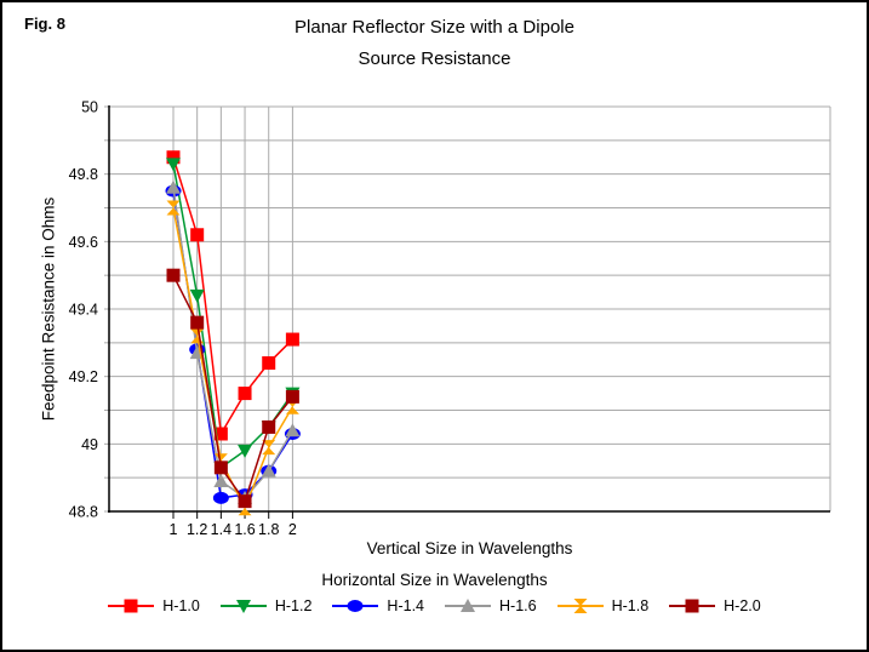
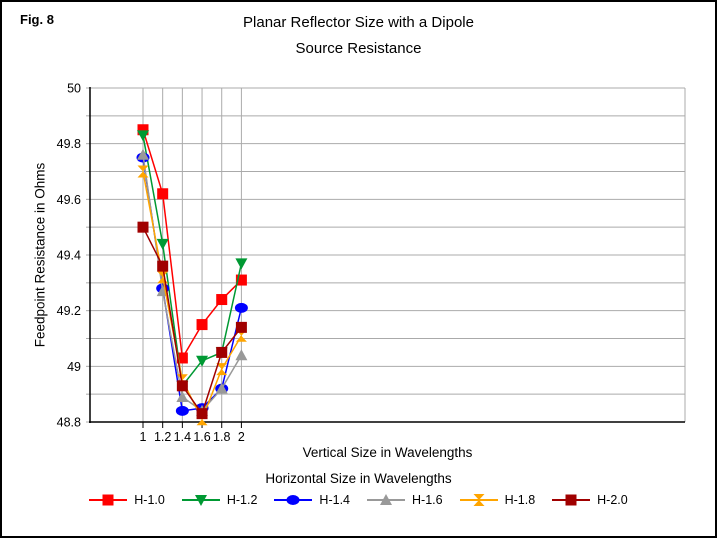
H-1.2/1.6: 48.98 -> 49.02
H-1.2/2: 49.15 -> 49.37
H-1.4/2: 49.03 -> 49.21
